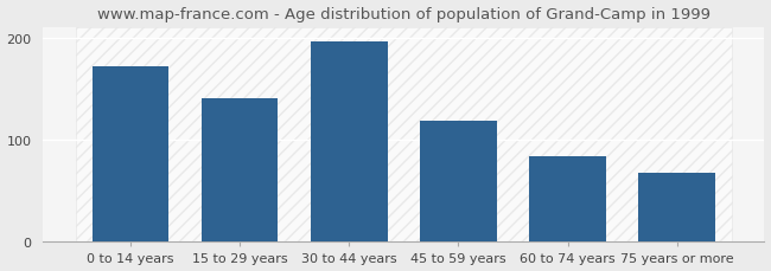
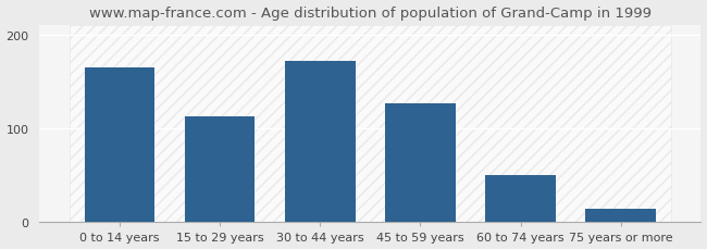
0 to 14 years: 172 -> 165
15 to 29 years: 140 -> 113
30 to 44 years: 196 -> 172
45 to 59 years: 118 -> 127
60 to 74 years: 84 -> 50
75 years or more: 68 -> 14
